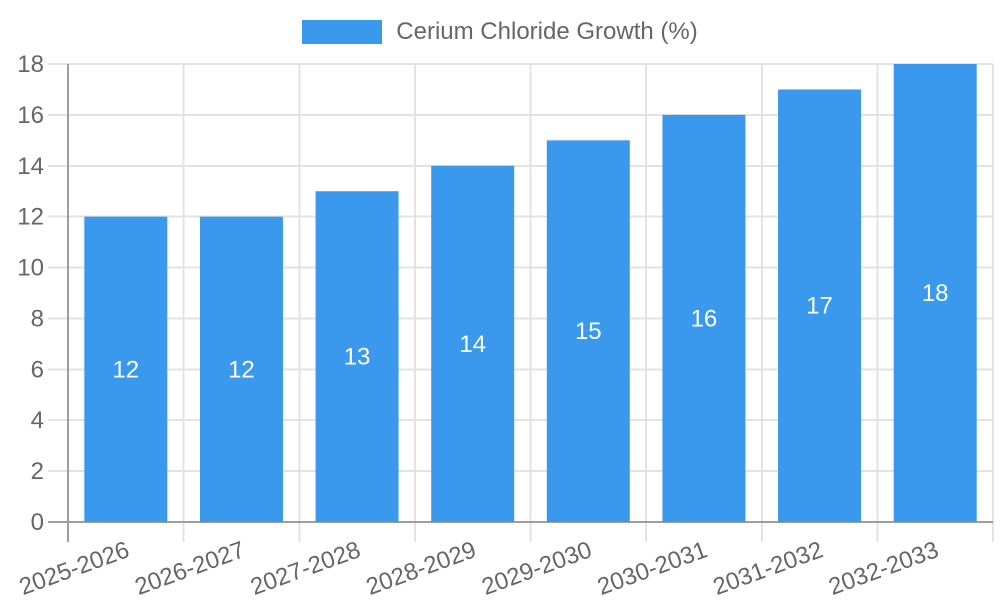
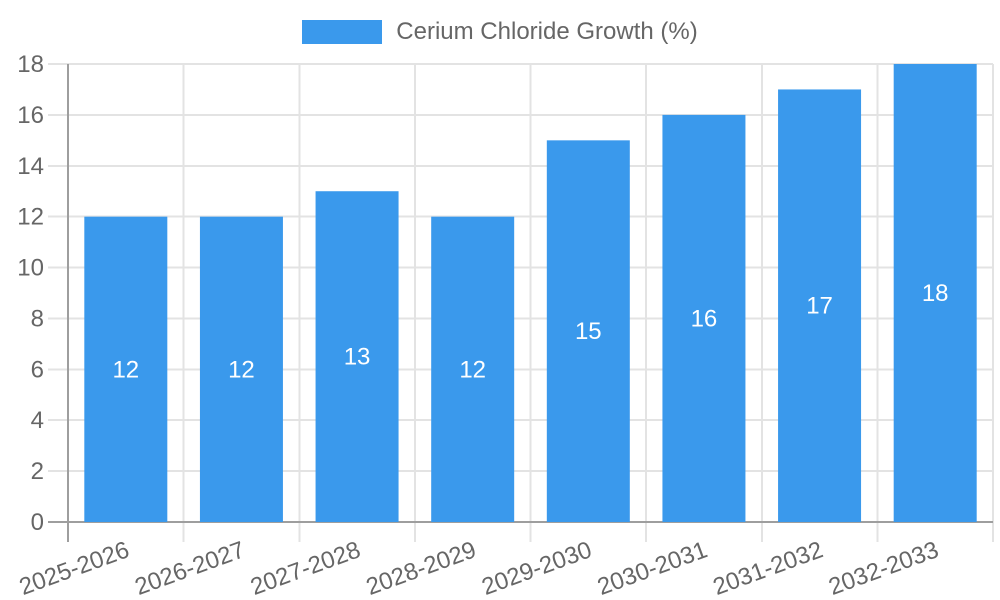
2028-2029: 14 -> 12
